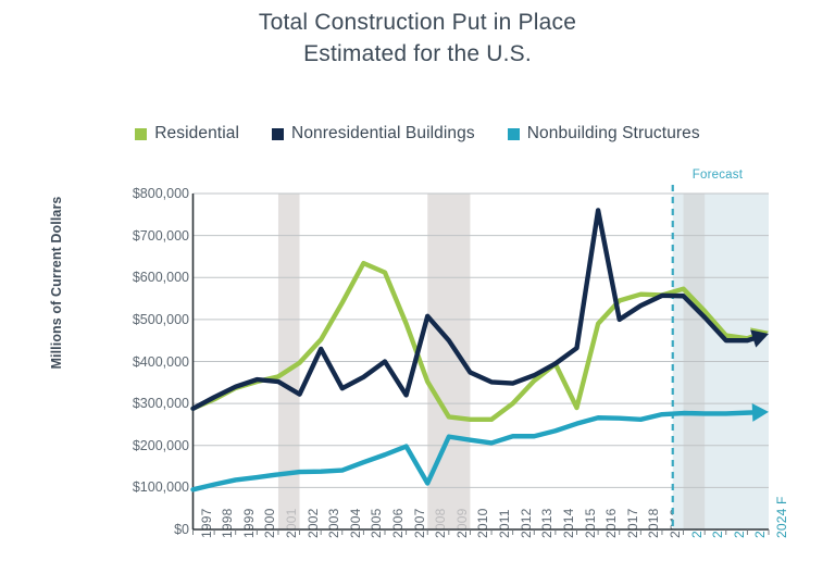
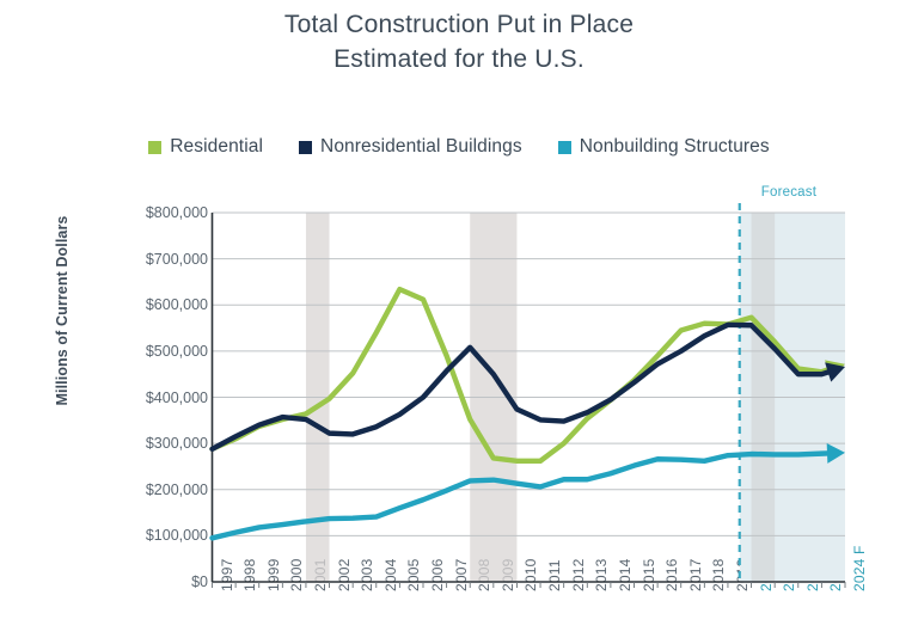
Nonresidential Buildings/2003: $430000 -> $320000
Nonresidential Buildings/2007: $320000 -> $460000
Nonbuilding Structures/2008: $110000 -> $220000
Residential/2015: $290000 -> $440000
Nonresidential Buildings/2016: $760000 -> $470000
